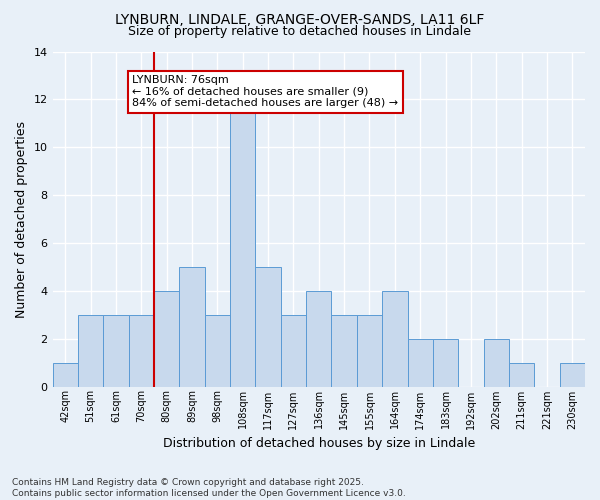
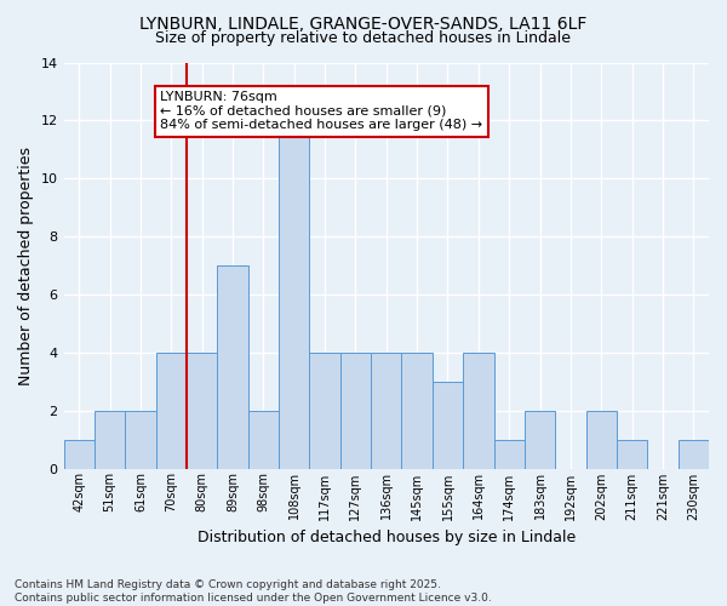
51sqm: 3 -> 2
61sqm: 3 -> 2
70sqm: 3 -> 4
89sqm: 5 -> 7
98sqm: 3 -> 2
117sqm: 5 -> 4
127sqm: 3 -> 4
145sqm: 3 -> 4
174sqm: 2 -> 1
